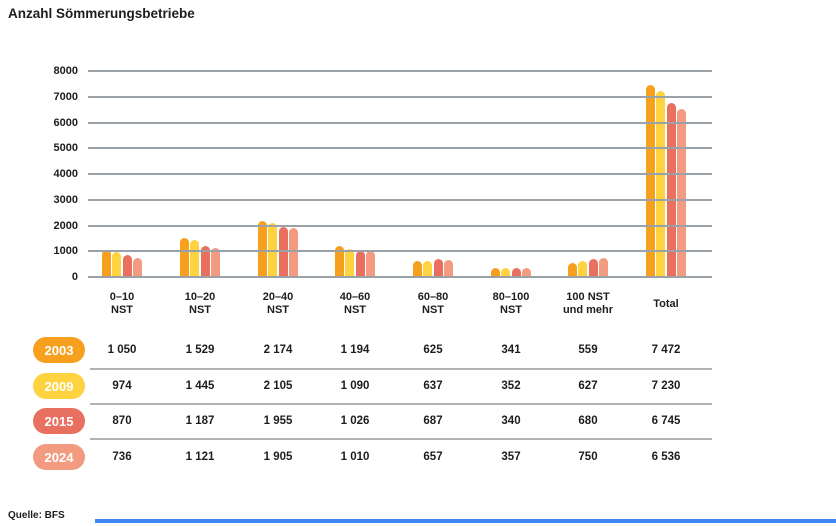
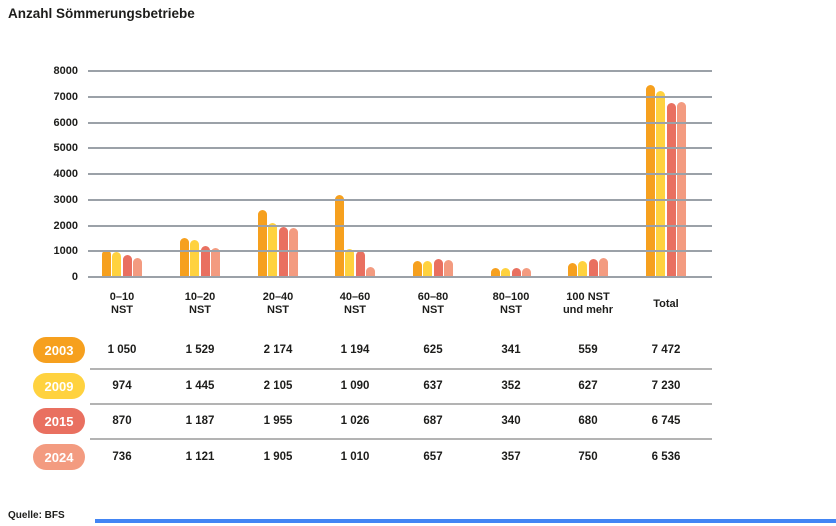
2003/20–40 NST: 2200 -> 2600
2003/40–60 NST: 1200 -> 3200
2024/40–60 NST: 1000 -> 400
2024/Total: 6500 -> 6800
